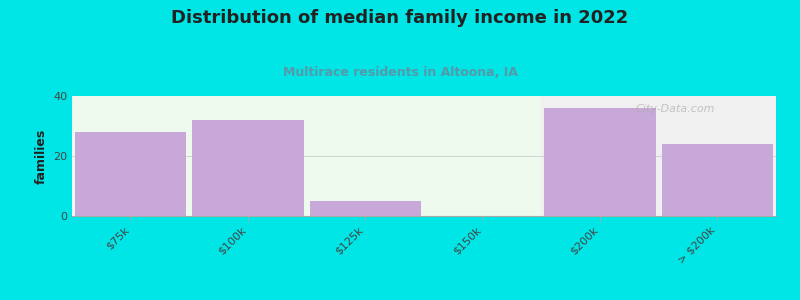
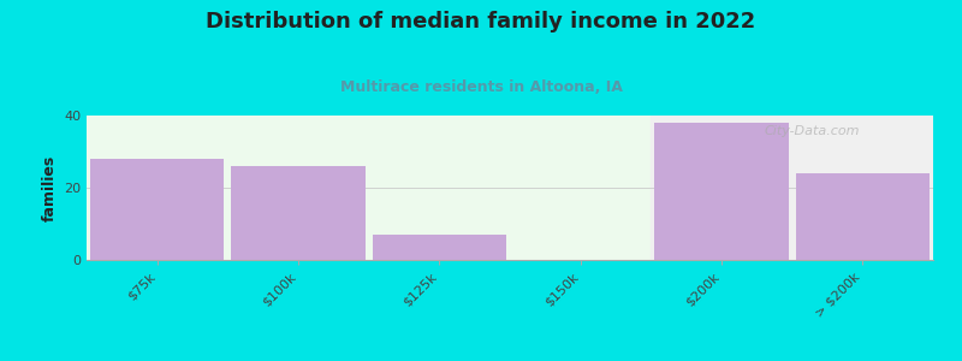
$100k: 32 -> 26
$125k: 5 -> 7
$200k: 36 -> 38
